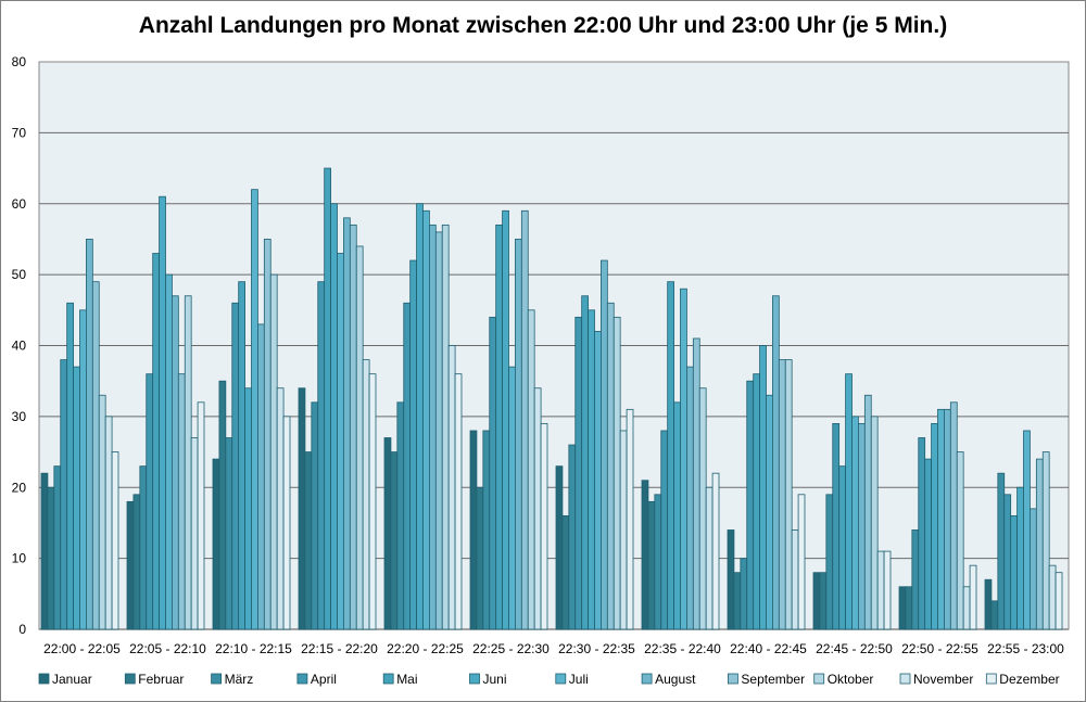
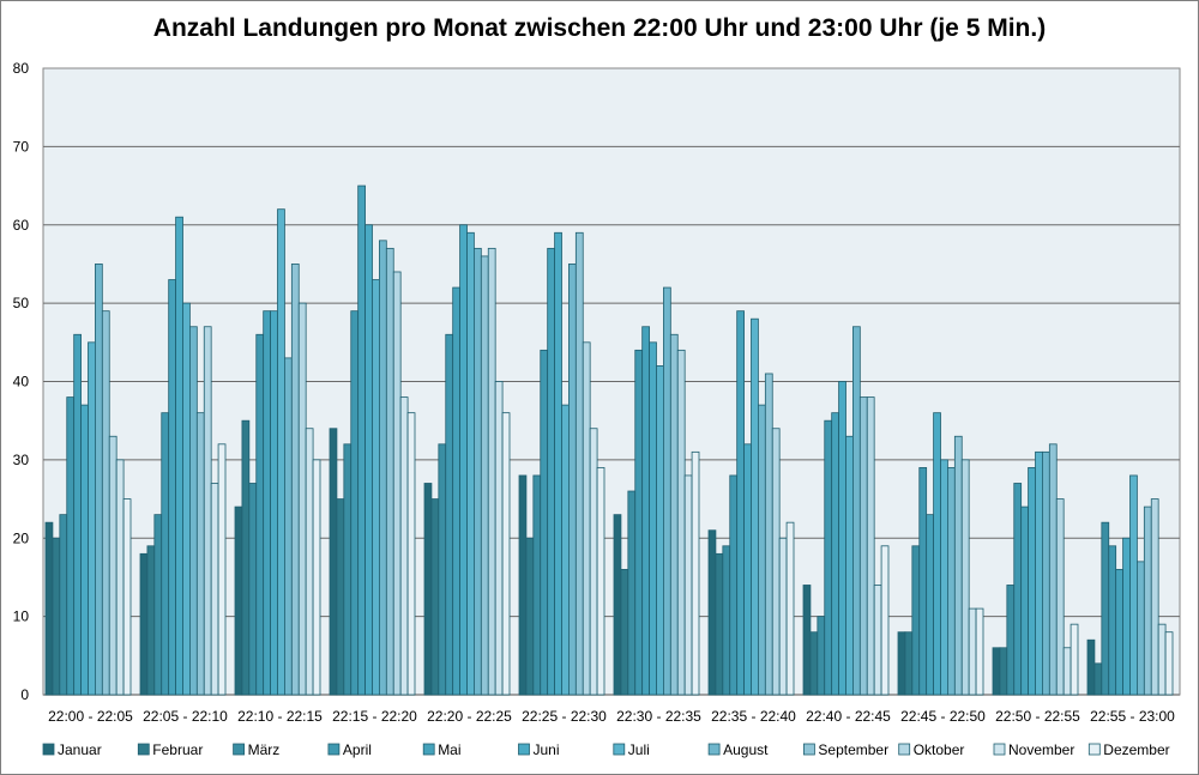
Juni/22:10 - 22:15: 34 -> 49
